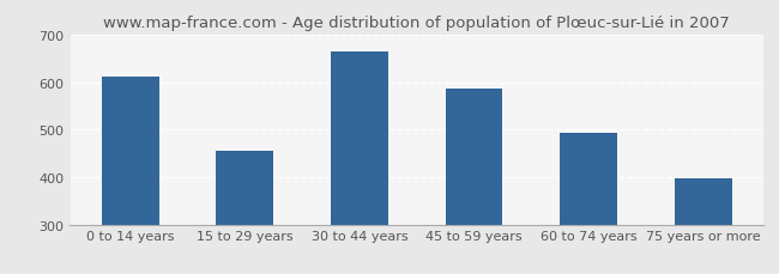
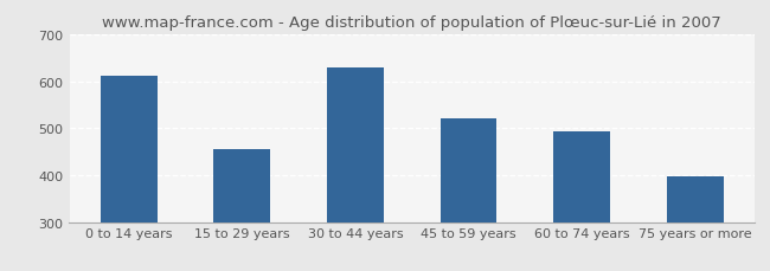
30 to 44 years: 665 -> 630
45 to 59 years: 587 -> 520
